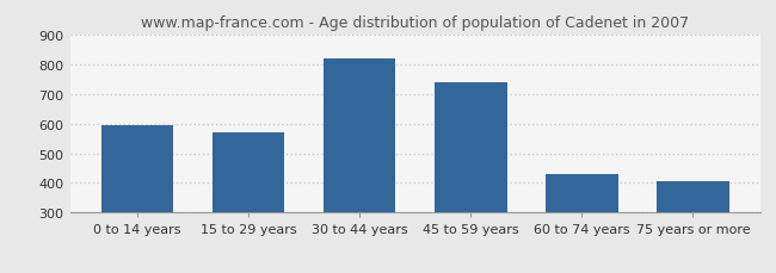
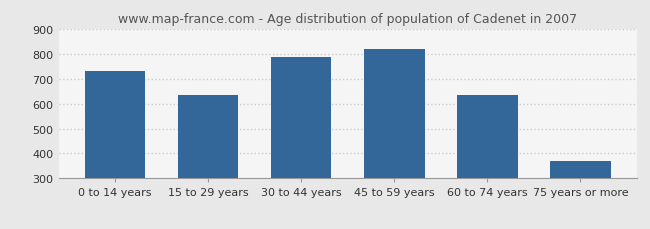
0 to 14 years: 595 -> 730
15 to 29 years: 570 -> 635
30 to 44 years: 820 -> 787
45 to 59 years: 740 -> 820
60 to 74 years: 430 -> 635
75 years or more: 405 -> 370
